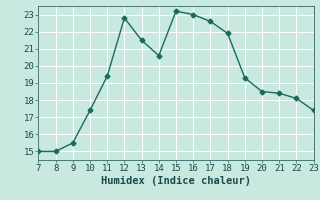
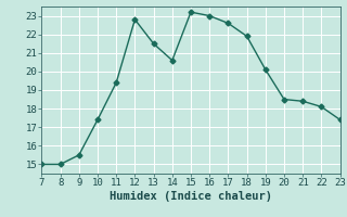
19: 19.3 -> 20.1
